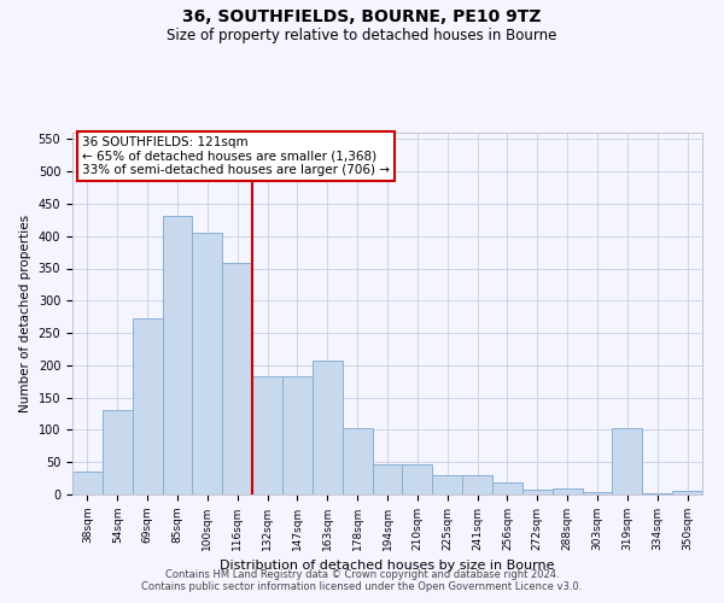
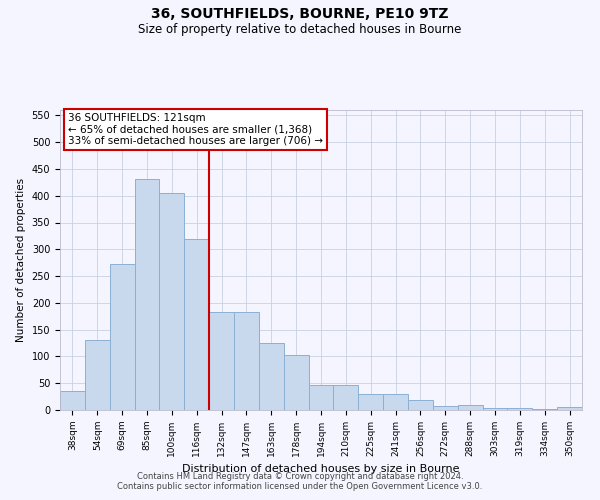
116sqm: 358 -> 320
163sqm: 208 -> 125
319sqm: 102 -> 4
